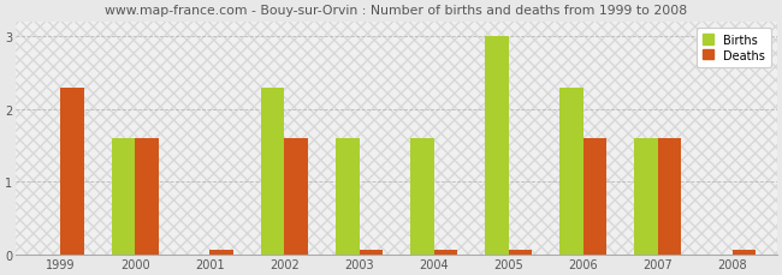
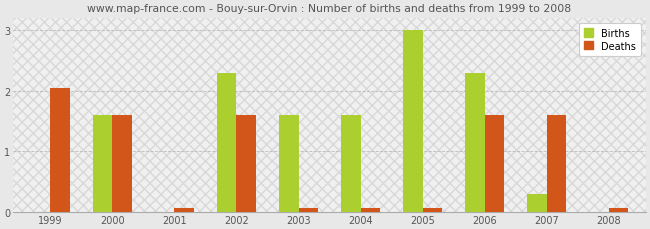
Deaths/1999: 2.30 -> 2.04
Births/2007: 1.6 -> 0.3
